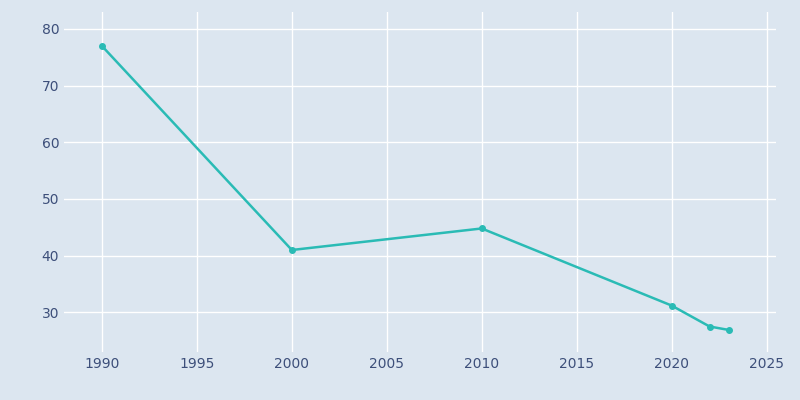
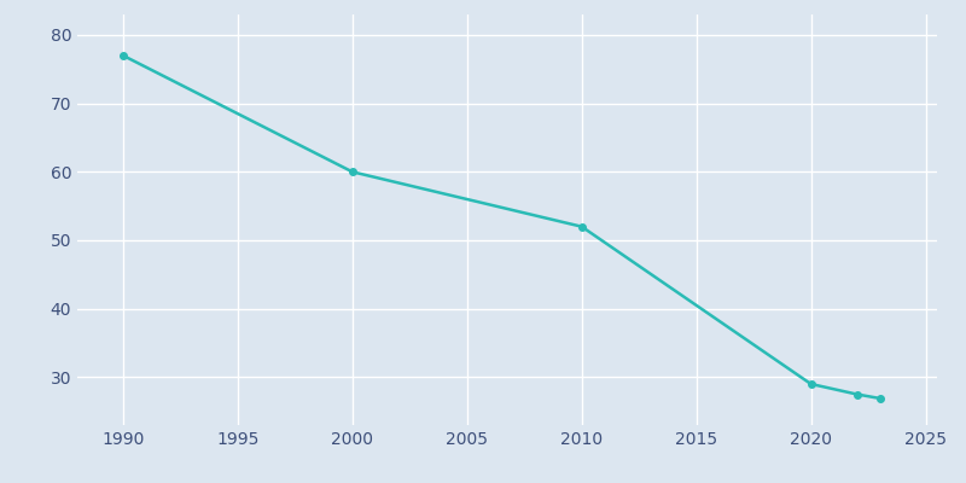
2000: 41.0 -> 60.0
2010: 44.8 -> 52.0
2020: 31.2 -> 29.0
